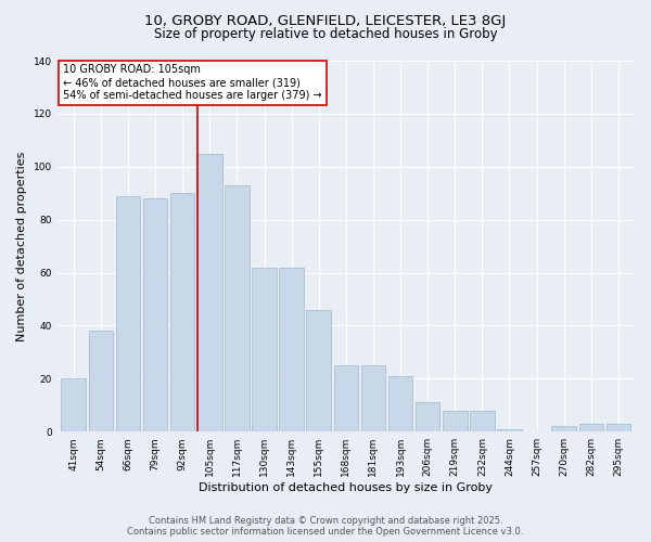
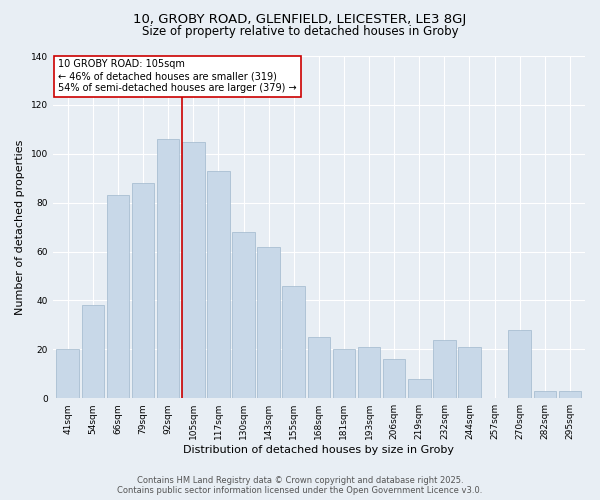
66sqm: 89 -> 83
92sqm: 90 -> 106
130sqm: 62 -> 68
181sqm: 25 -> 20
206sqm: 11 -> 16
232sqm: 8 -> 24
244sqm: 1 -> 21
270sqm: 2 -> 28
